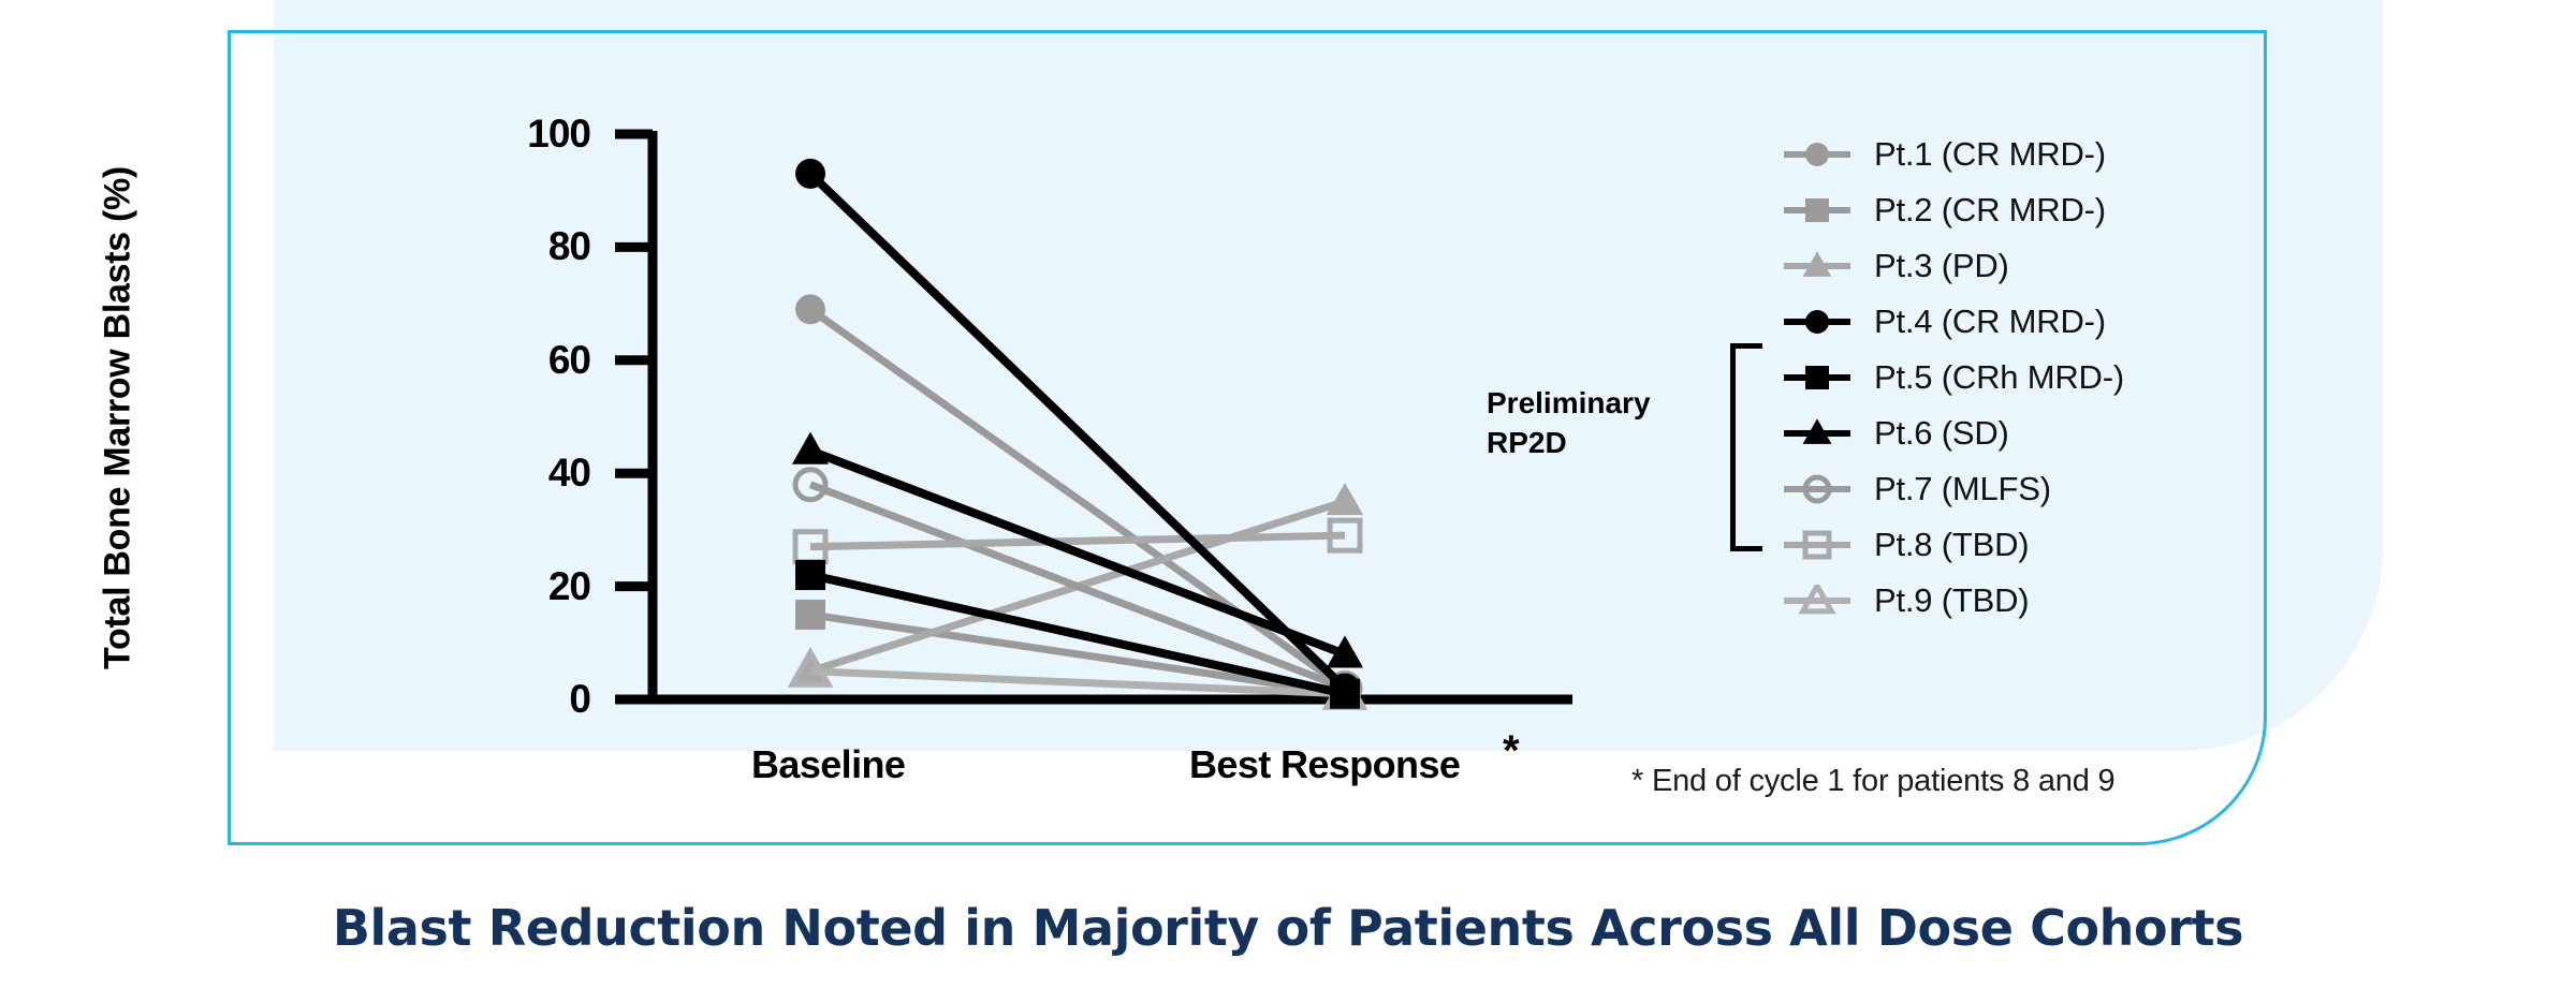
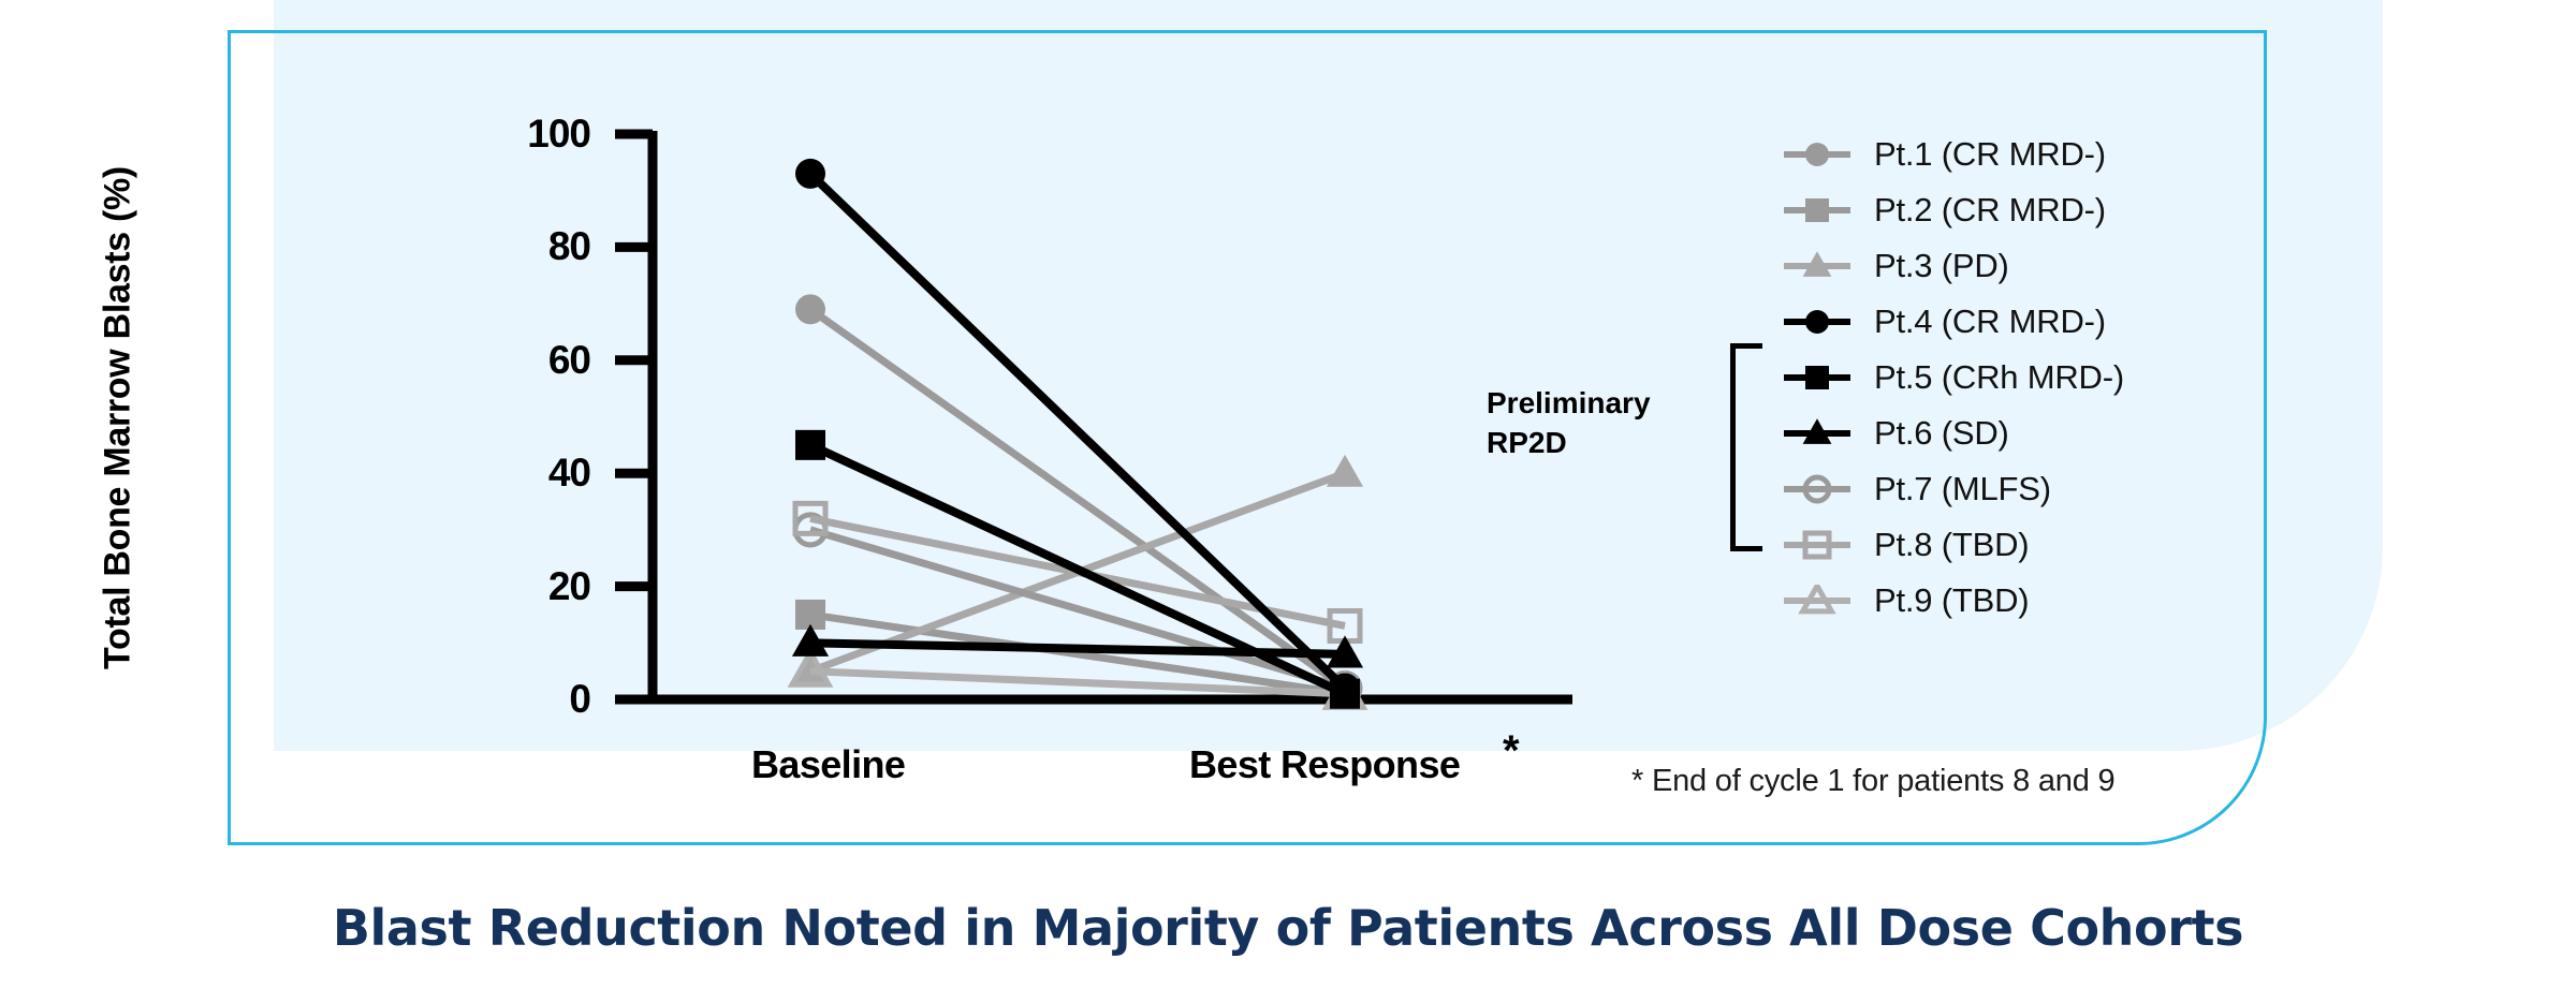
Pt.5 (CRh MRD-)/Baseline: 22 -> 45
Pt.6 (SD)/Baseline: 44 -> 10
Pt.7 (MLFS)/Baseline: 38 -> 30
Pt.8 (TBD)/Baseline: 27 -> 32
Pt.3 (PD)/Best Response: 35 -> 40
Pt.8 (TBD)/Best Response: 29 -> 13
